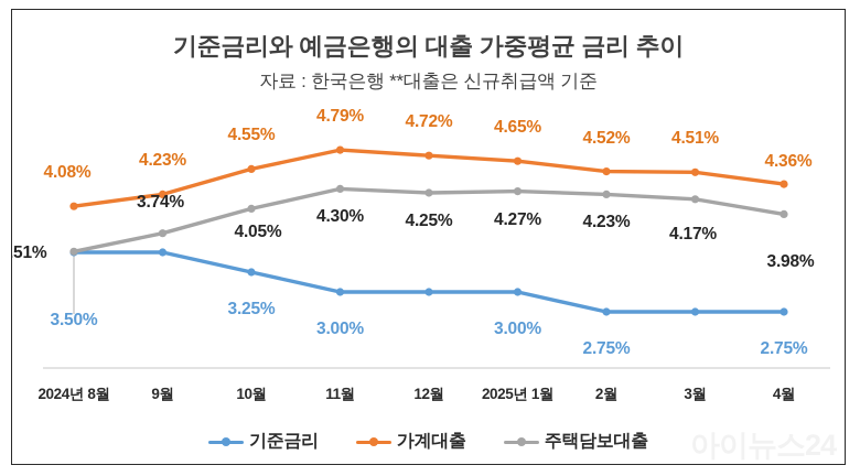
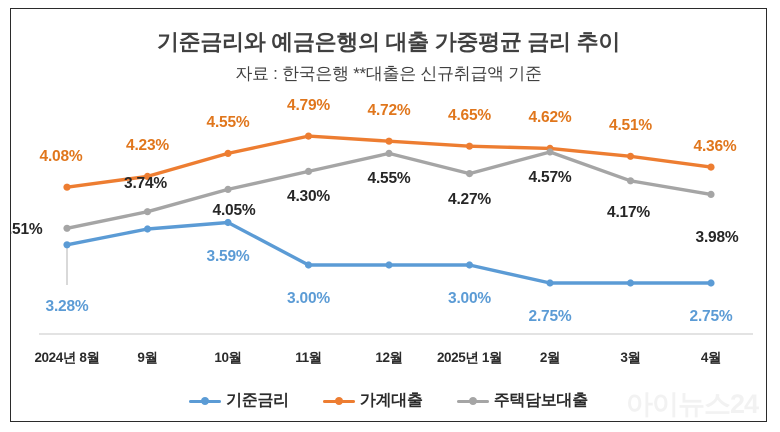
기준금리/2024년 8월: 3.50% -> 3.28%
기준금리/10월: 3.25% -> 3.59%
주택담보대출/12월: 4.25% -> 4.55%
가계대출/2월: 4.52% -> 4.62%
주택담보대출/2월: 4.23% -> 4.57%
